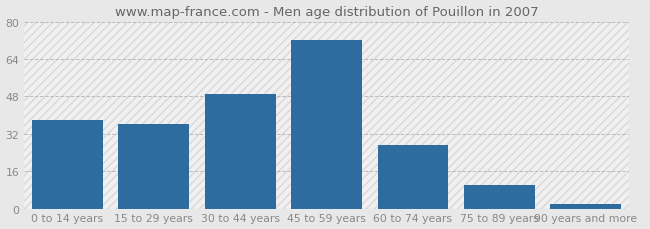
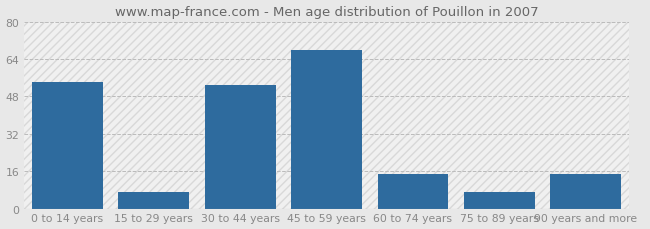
0 to 14 years: 38 -> 54
15 to 29 years: 36 -> 7
30 to 44 years: 49 -> 53
45 to 59 years: 72 -> 68
60 to 74 years: 27 -> 15
75 to 89 years: 10 -> 7
90 years and more: 2 -> 15
